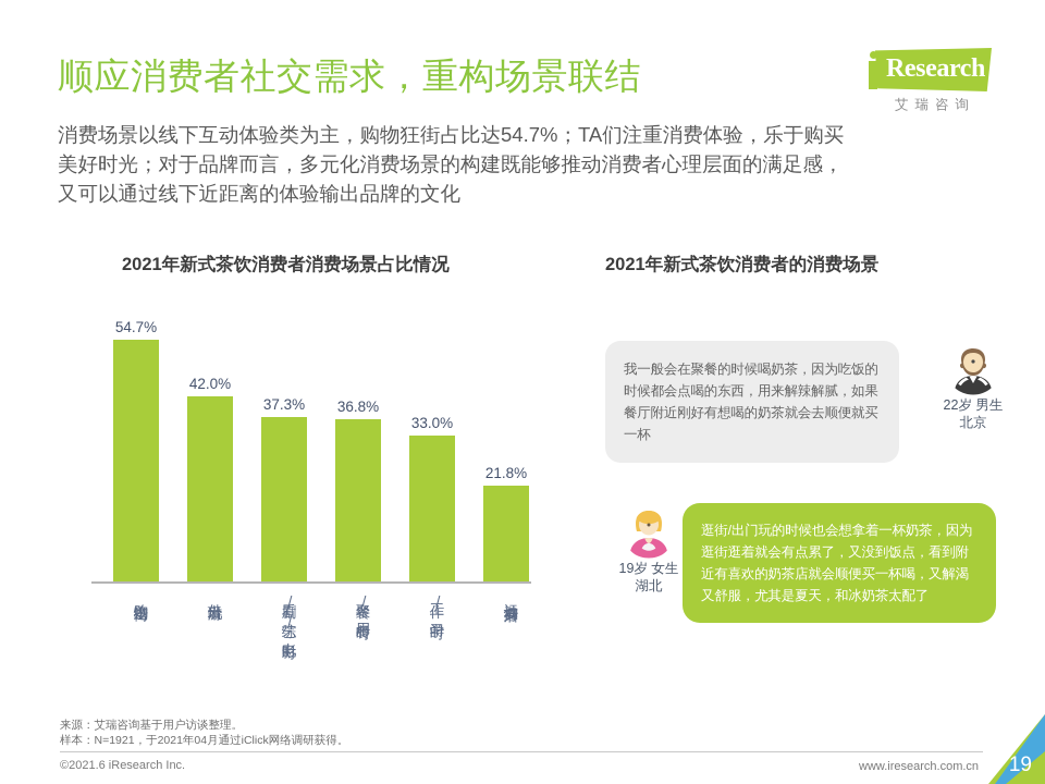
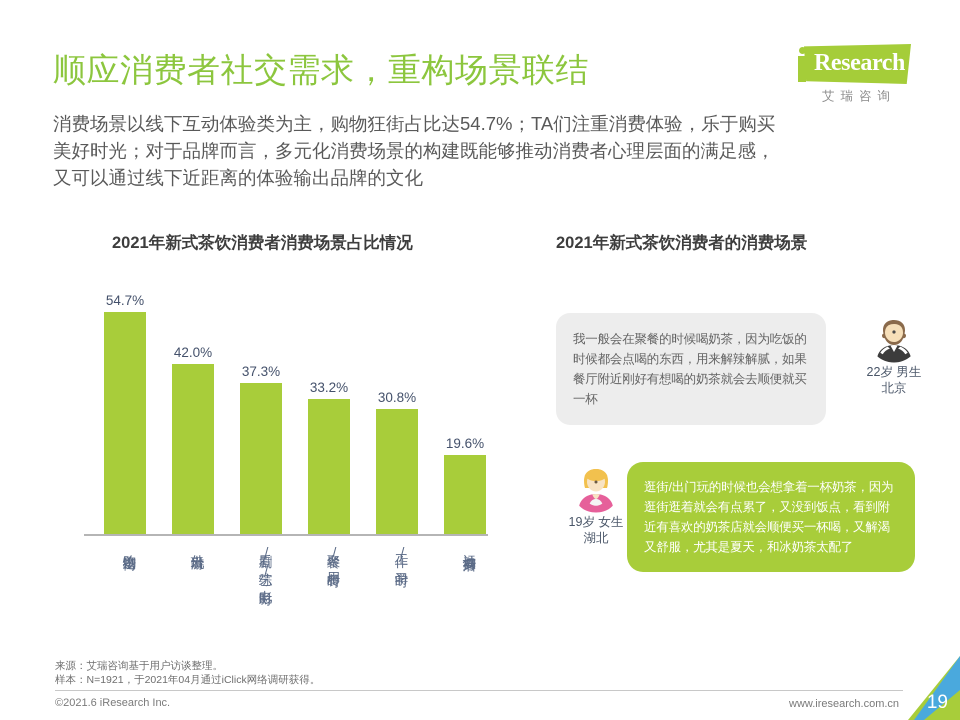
聚餐/用餐时: 36.8% -> 33.2%
工作/学习时: 33.0% -> 30.8%
运动健身后: 21.8% -> 19.6%
